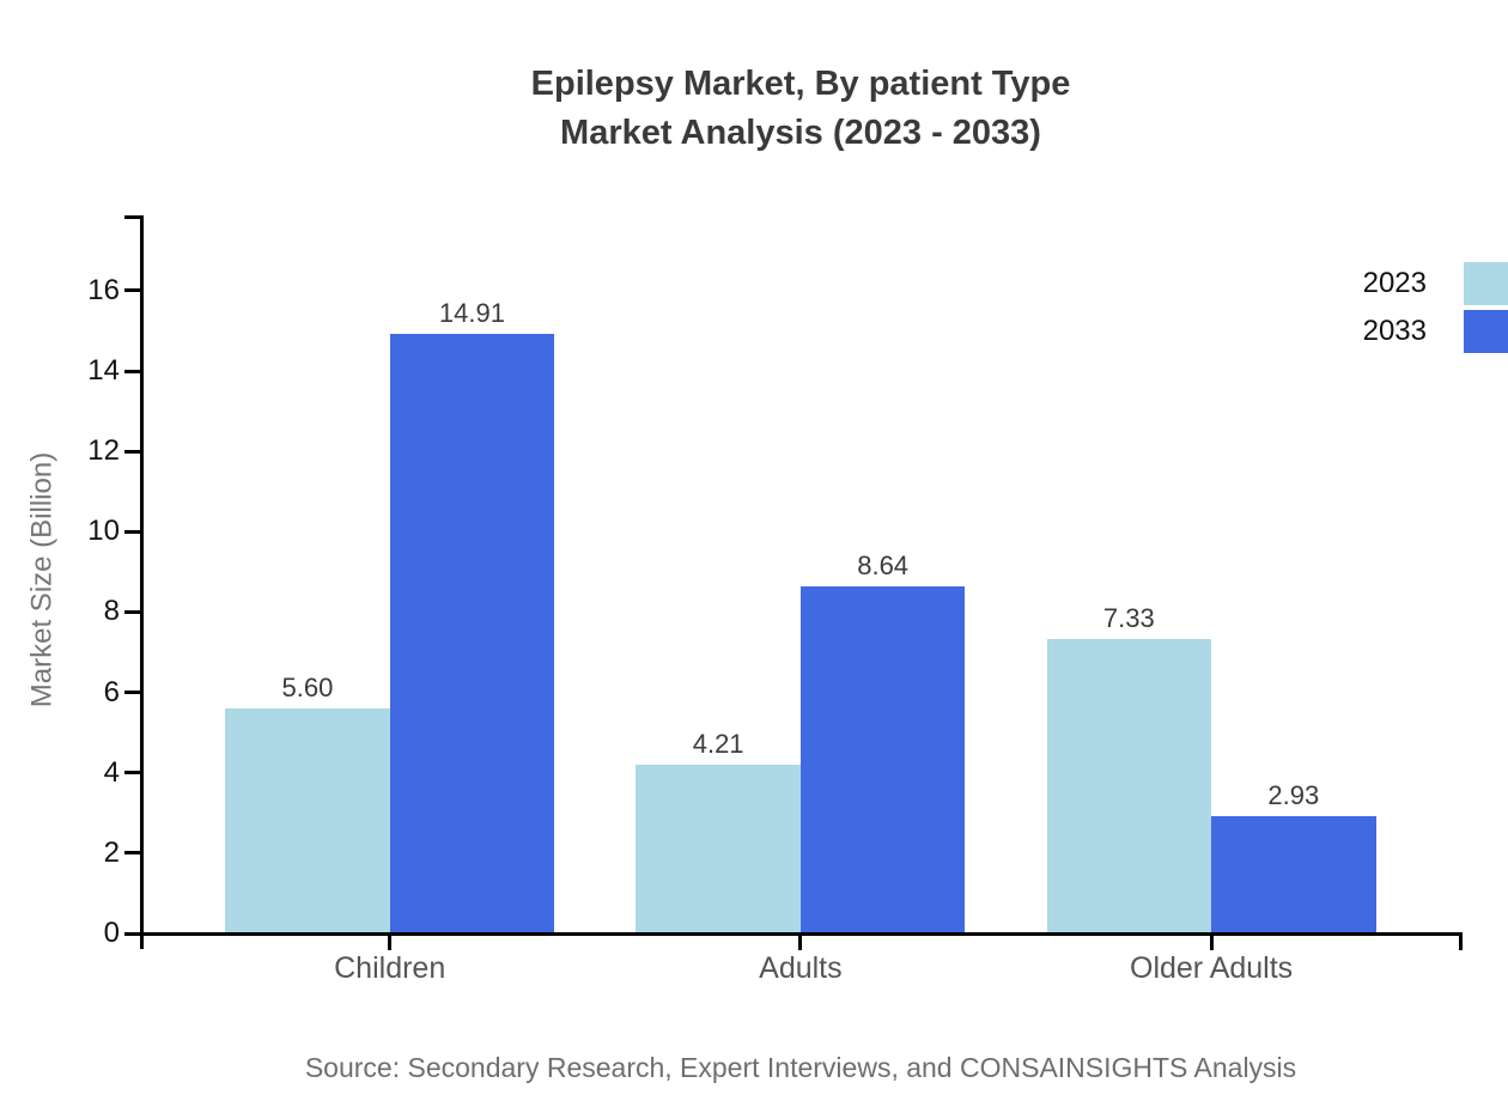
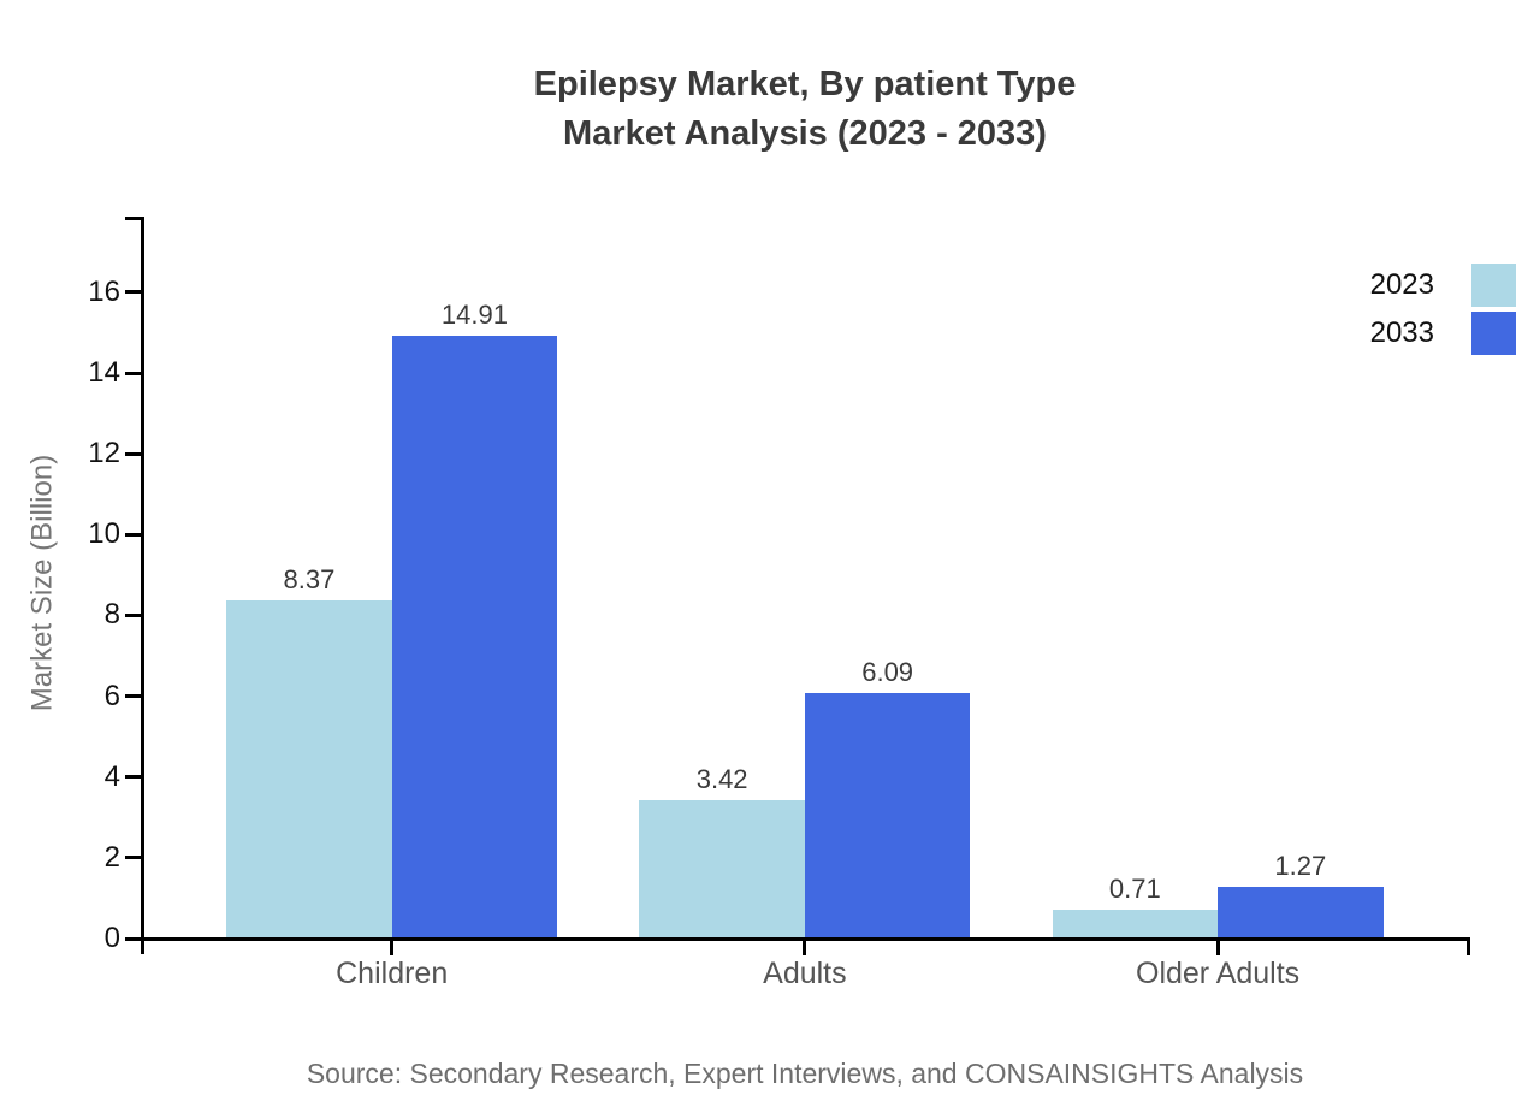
2023/Children: 5.60 -> 8.37
2023/Adults: 4.21 -> 3.42
2033/Adults: 8.64 -> 6.09
2023/Older Adults: 7.33 -> 0.71
2033/Older Adults: 2.93 -> 1.27
